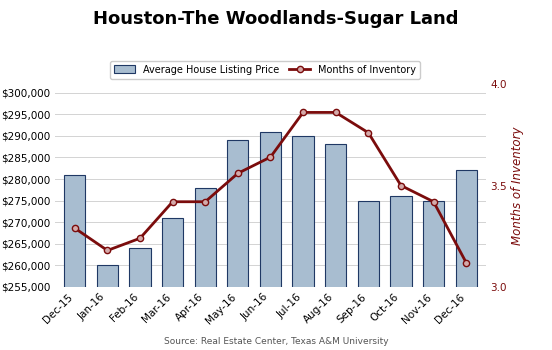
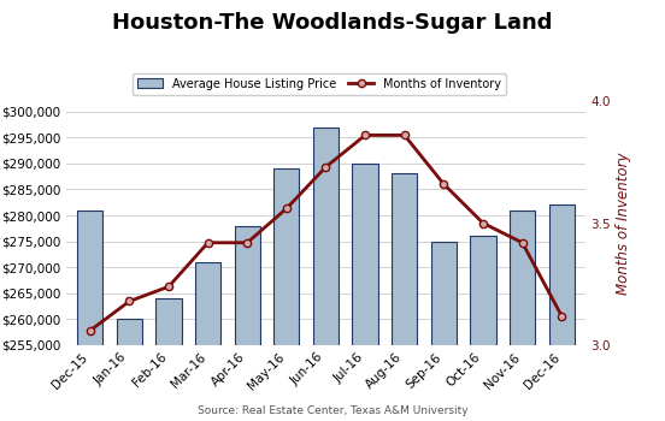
Months of Inventory/Dec-15: 3.29 -> 3.06
Average House Listing Price/Jun-16: $291,000 -> $297,000
Months of Inventory/Jun-16: 3.64 -> 3.73
Months of Inventory/Sep-16: 3.76 -> 3.66
Average House Listing Price/Nov-16: $275,000 -> $281,000
